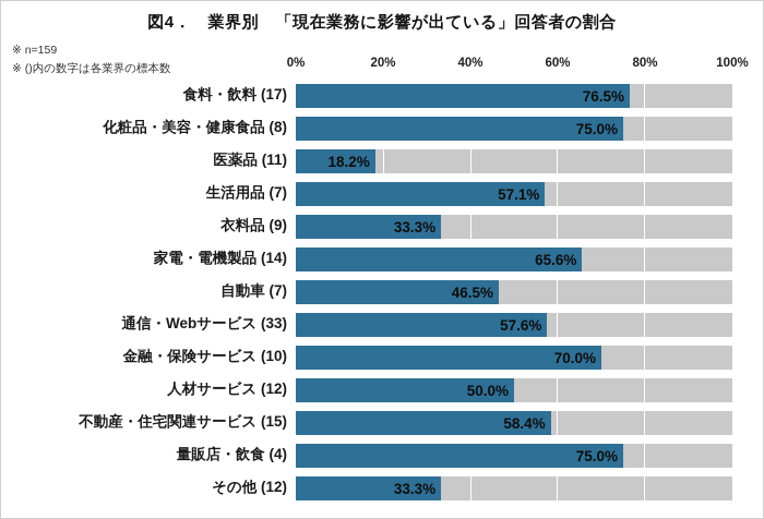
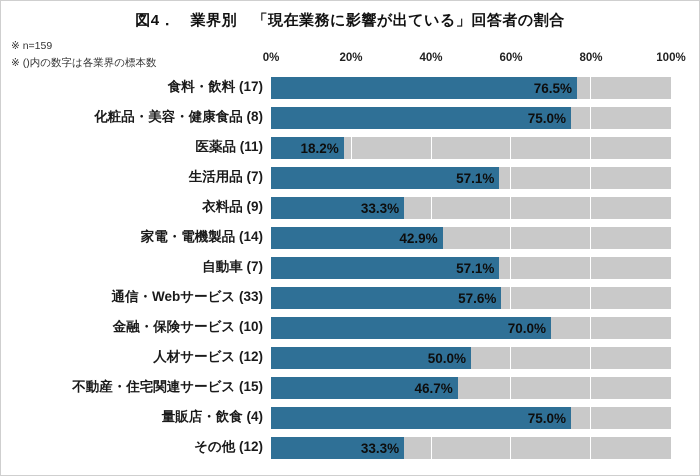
家電・電機製品 (14): 65.6% -> 42.9%
自動車 (7): 46.5% -> 57.1%
不動産・住宅関連サービス (15): 58.4% -> 46.7%
